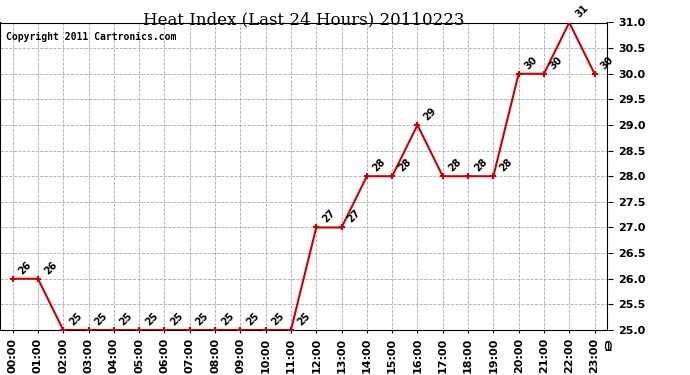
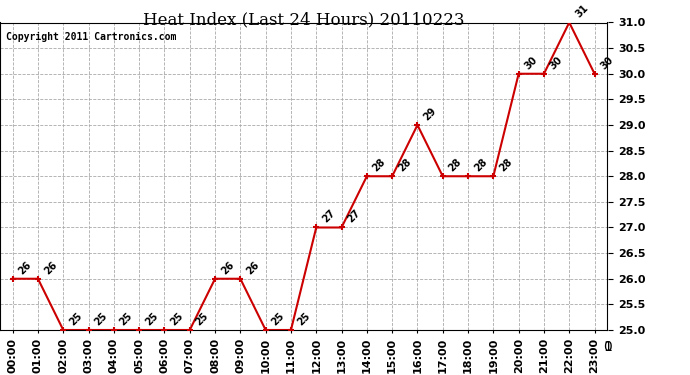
08:00: 25 -> 26
09:00: 25 -> 26
